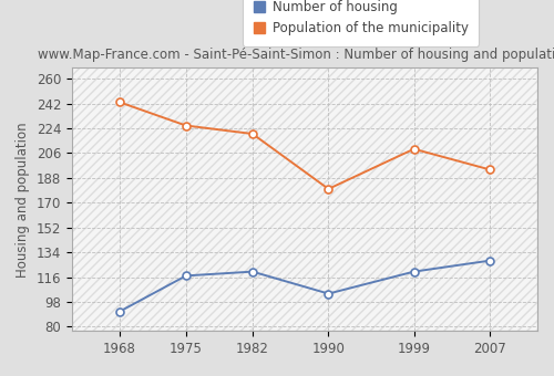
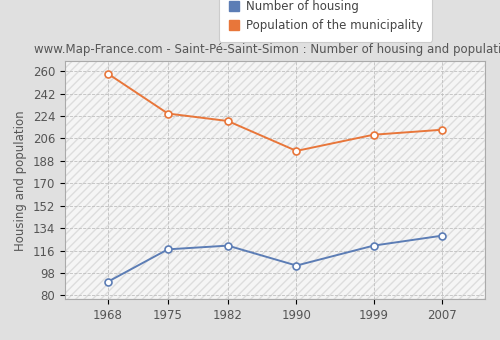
Population of the municipality/1968: 243 -> 258
Population of the municipality/1990: 180 -> 196
Population of the municipality/2007: 194 -> 213
